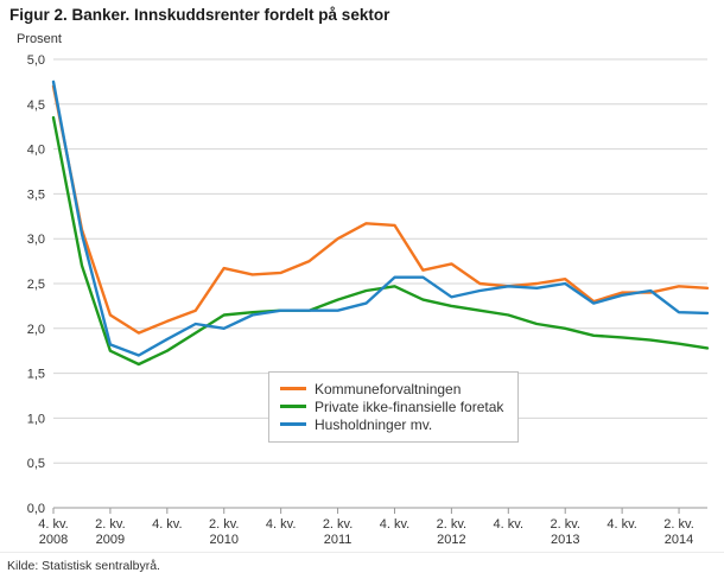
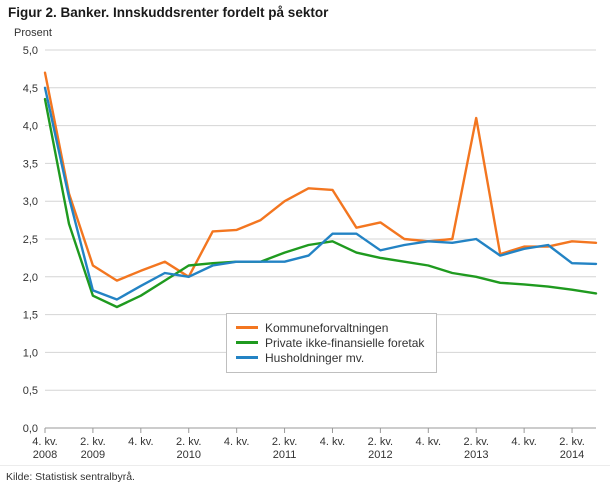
Husholdninger mv./4. kv. 2008: 4,8 -> 4,5
Kommuneforvaltningen/2. kv. 2010: 2,7 -> 2,0
Kommuneforvaltningen/2. kv. 2013: 2,5 -> 4,1
